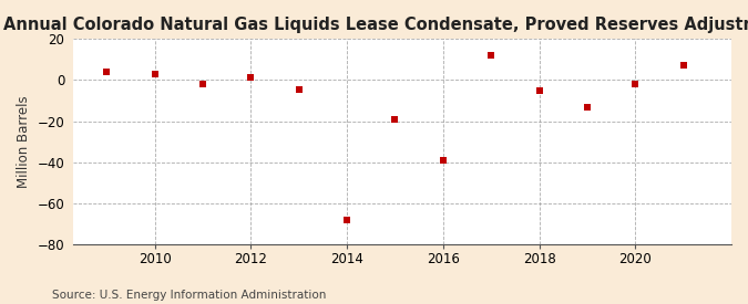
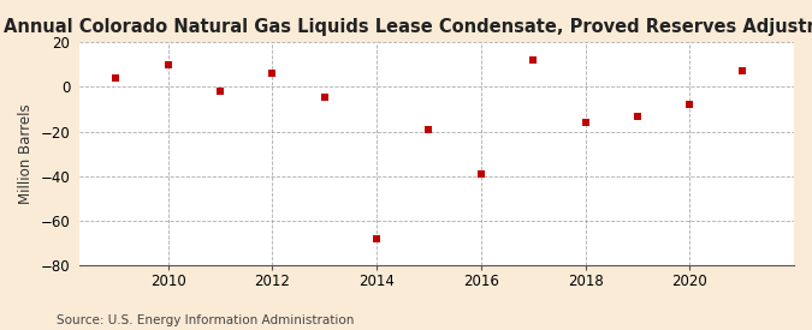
2010: 3 -> 10
2012: 2 -> 6
2018: -5 -> -16
2020: -2 -> -8
